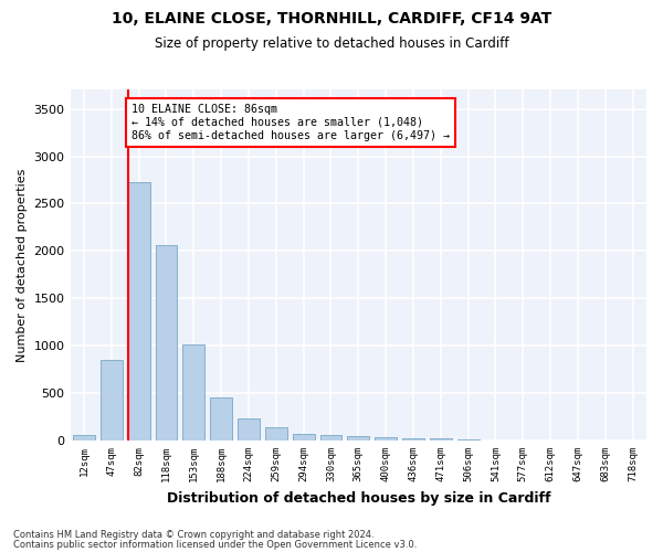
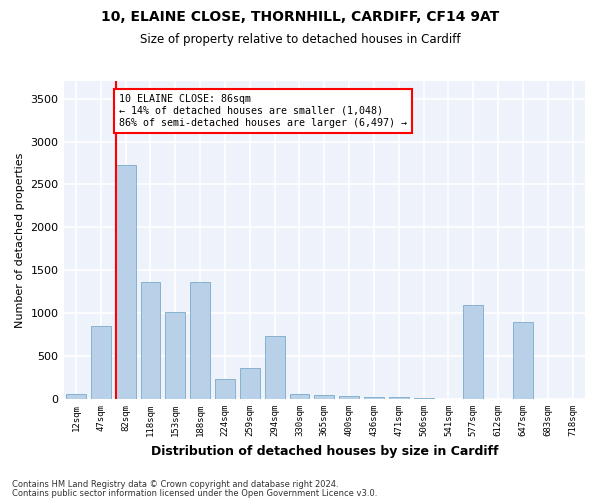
118sqm: 2060 -> 1360
188sqm: 460 -> 1360
259sqm: 140 -> 360
294sqm: 60 -> 740
577sqm: 0 -> 1100
647sqm: 0 -> 900
